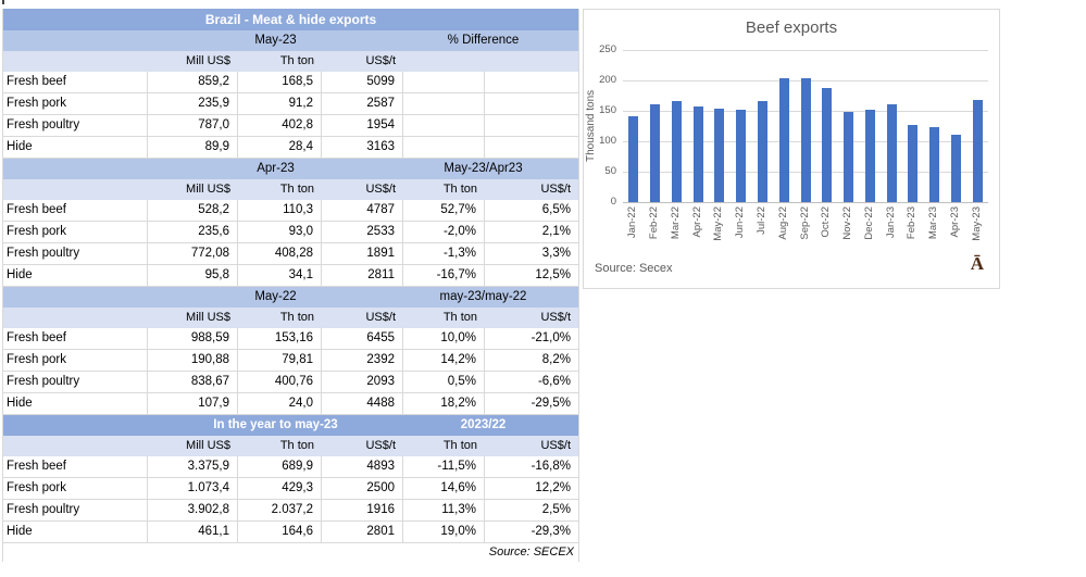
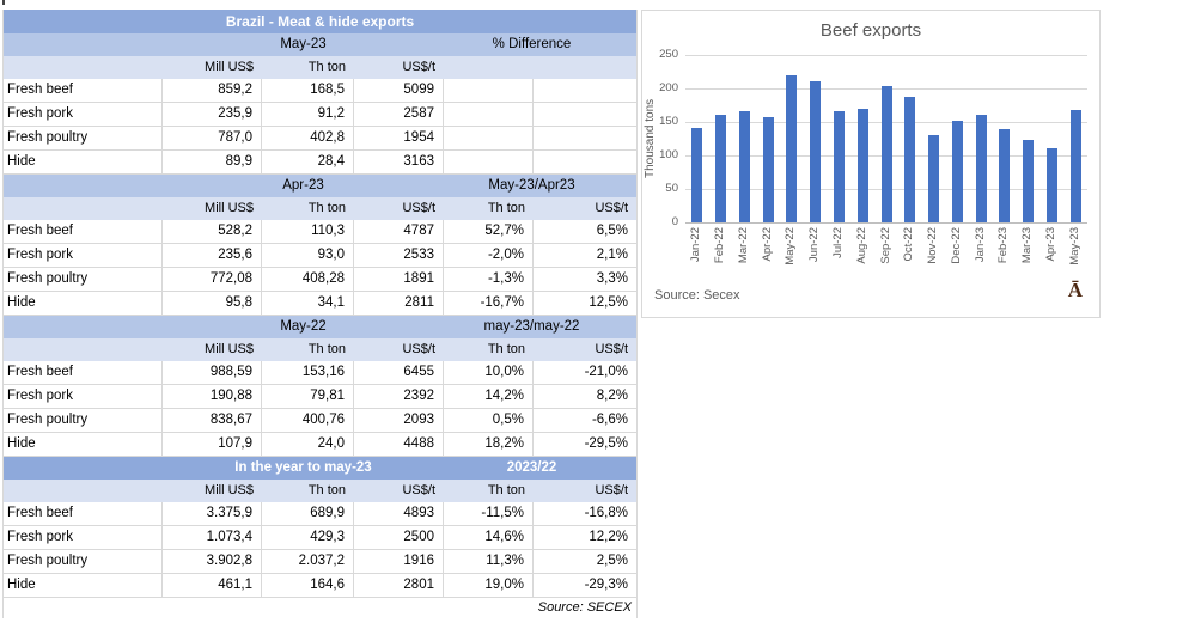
May-22: 150 -> 220
Jun-22: 150 -> 210
Aug-22: 200 -> 170
Nov-22: 150 -> 130
Feb-23: 130 -> 140
